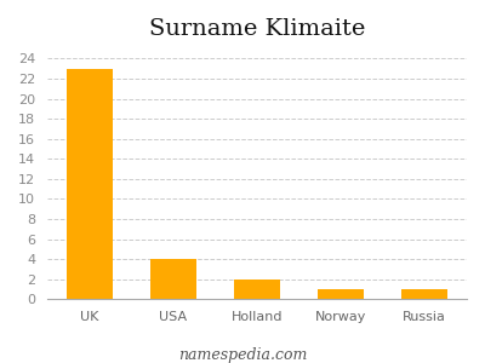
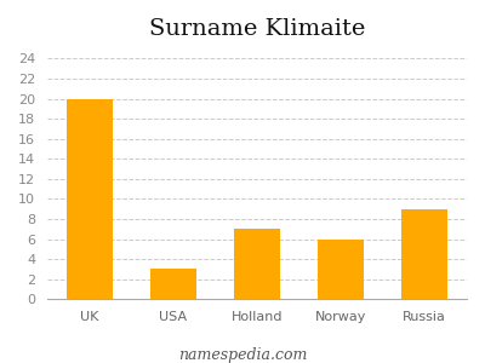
UK: 23 -> 20
USA: 4 -> 3
Holland: 2 -> 7
Norway: 1 -> 6
Russia: 1 -> 9
